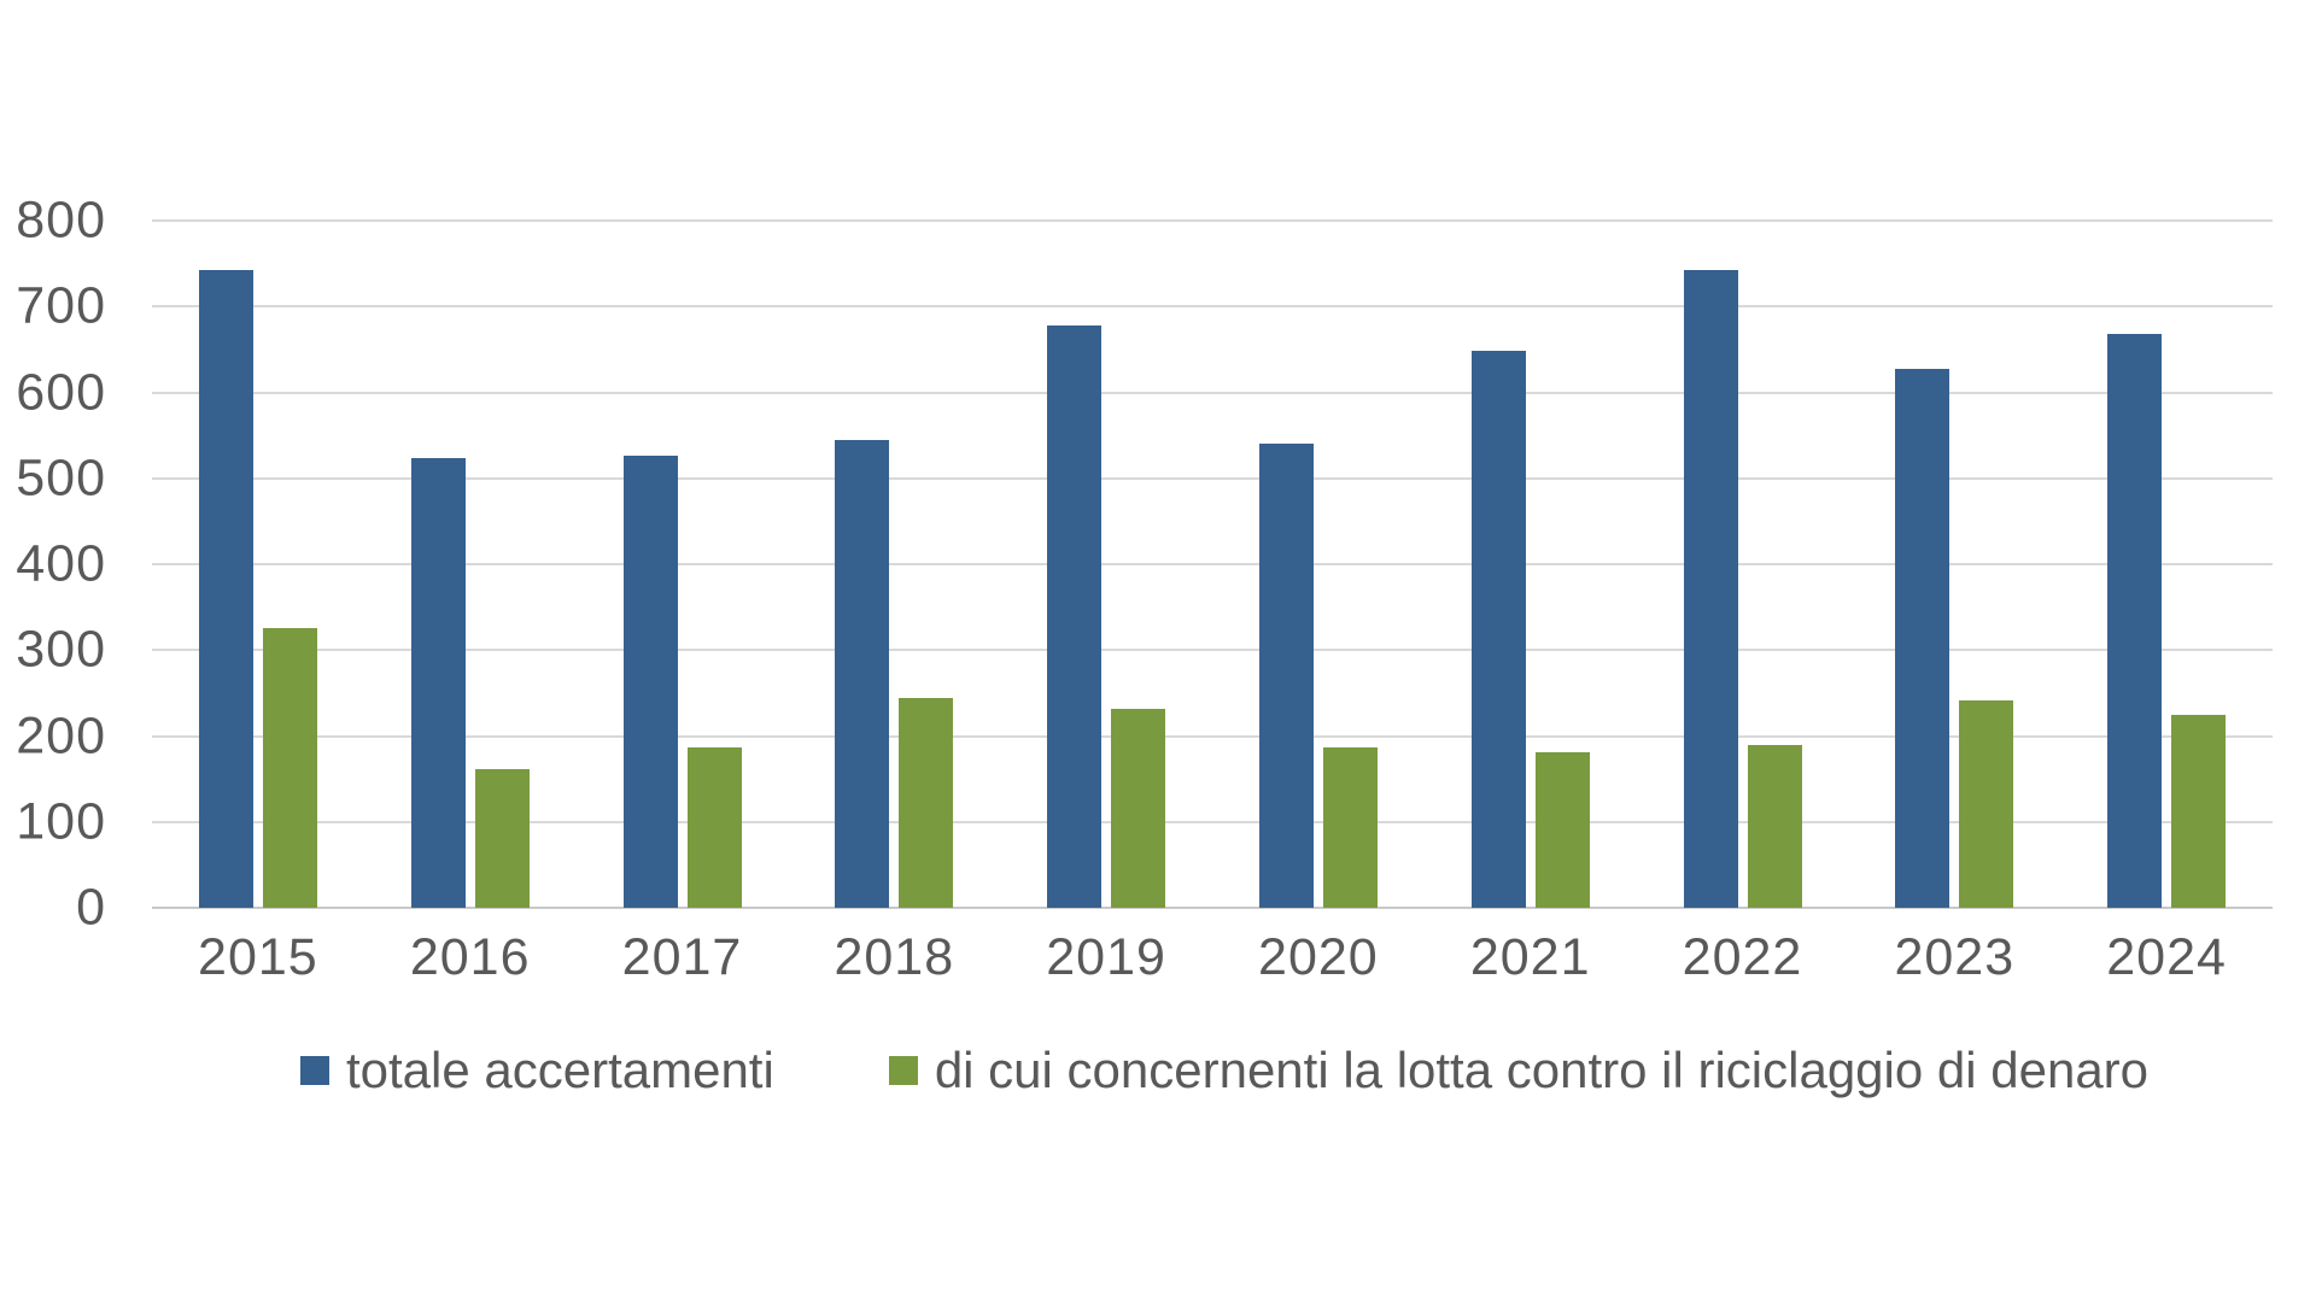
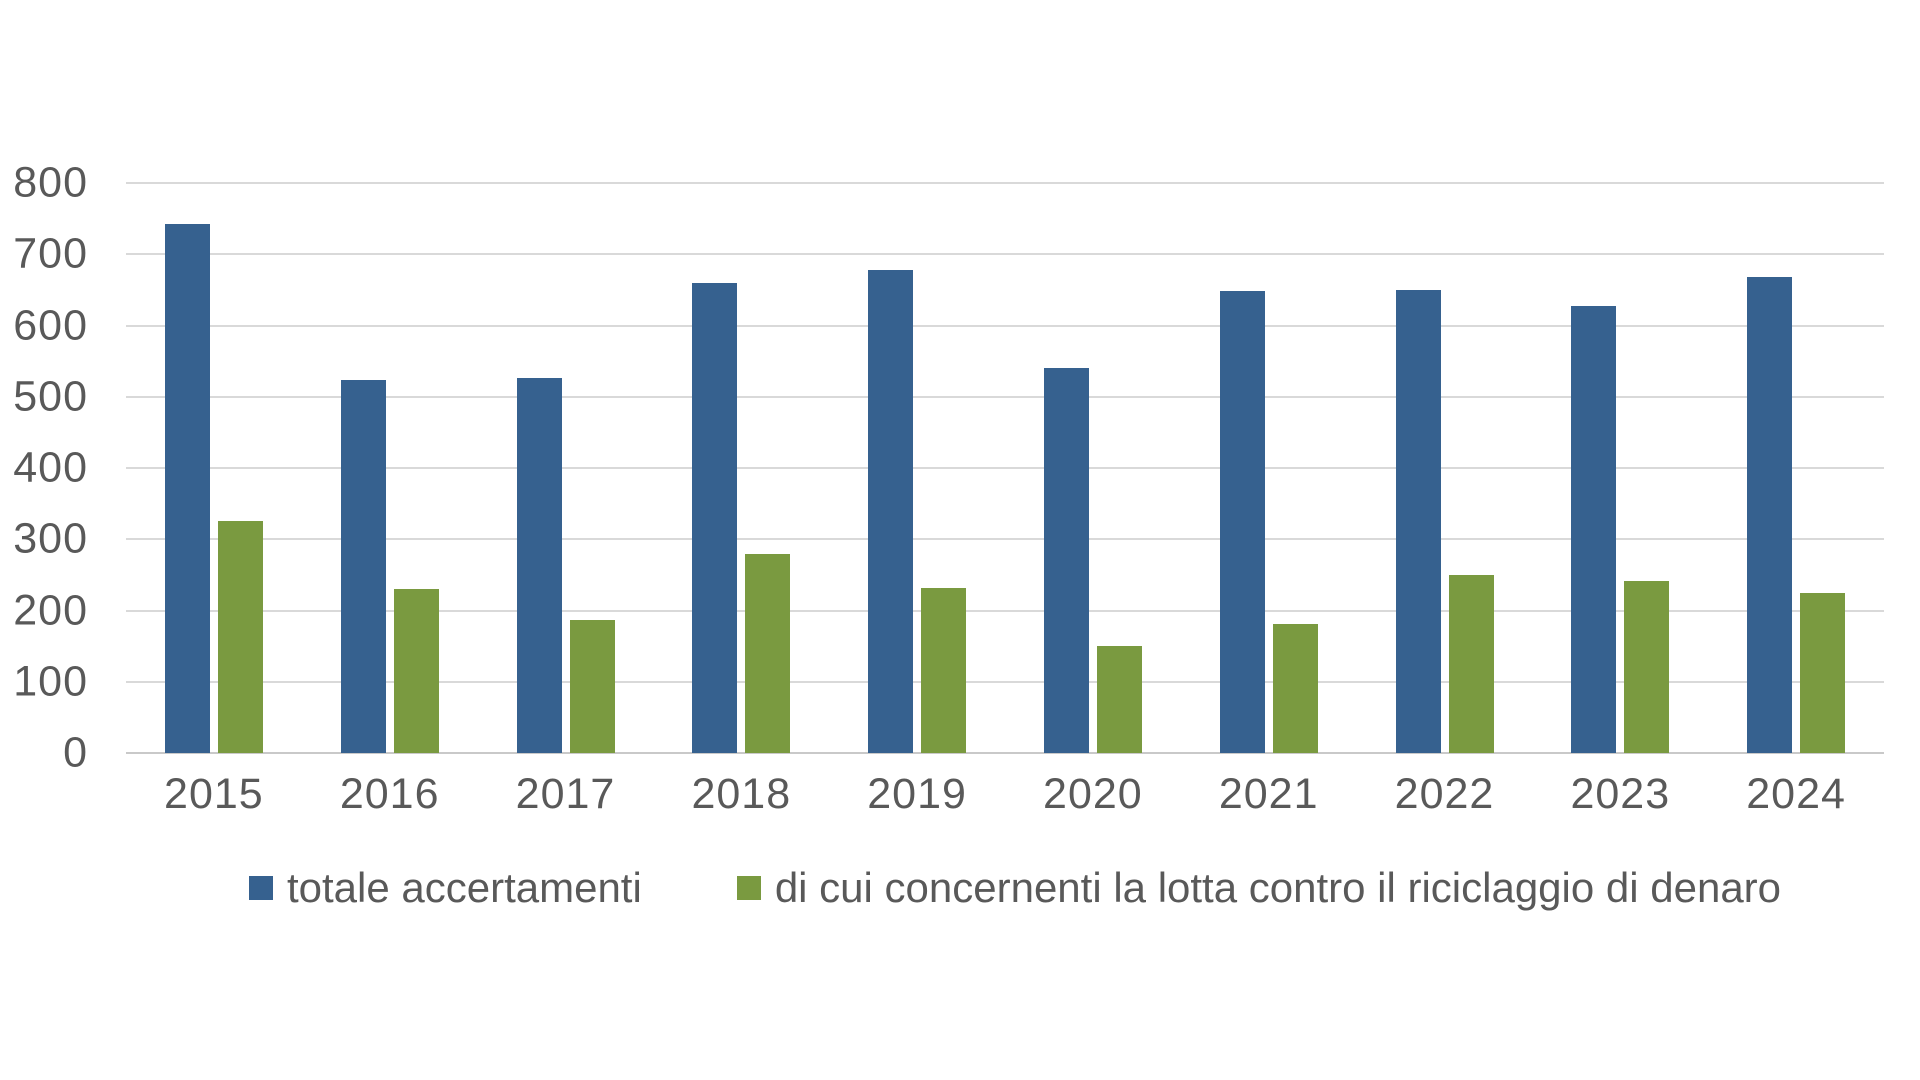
di cui concernenti la lotta contro il riciclaggio di denaro/2016: 160 -> 230
totale accertamenti/2018: 540 -> 660
di cui concernenti la lotta contro il riciclaggio di denaro/2018: 240 -> 280
di cui concernenti la lotta contro il riciclaggio di denaro/2020: 190 -> 150
totale accertamenti/2022: 740 -> 650
di cui concernenti la lotta contro il riciclaggio di denaro/2022: 190 -> 250
